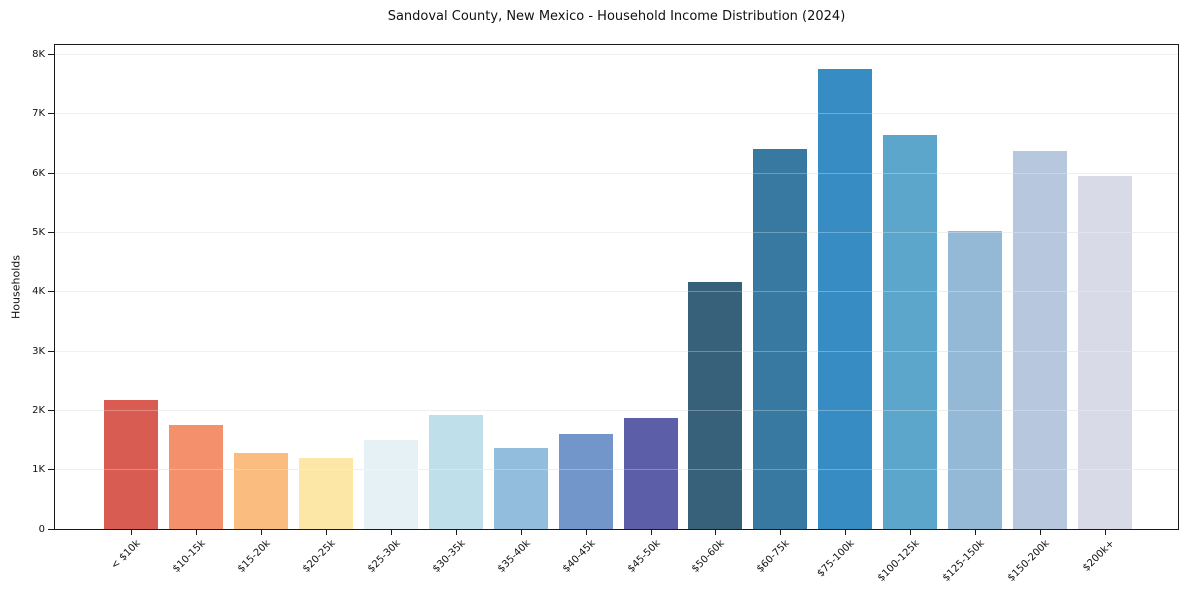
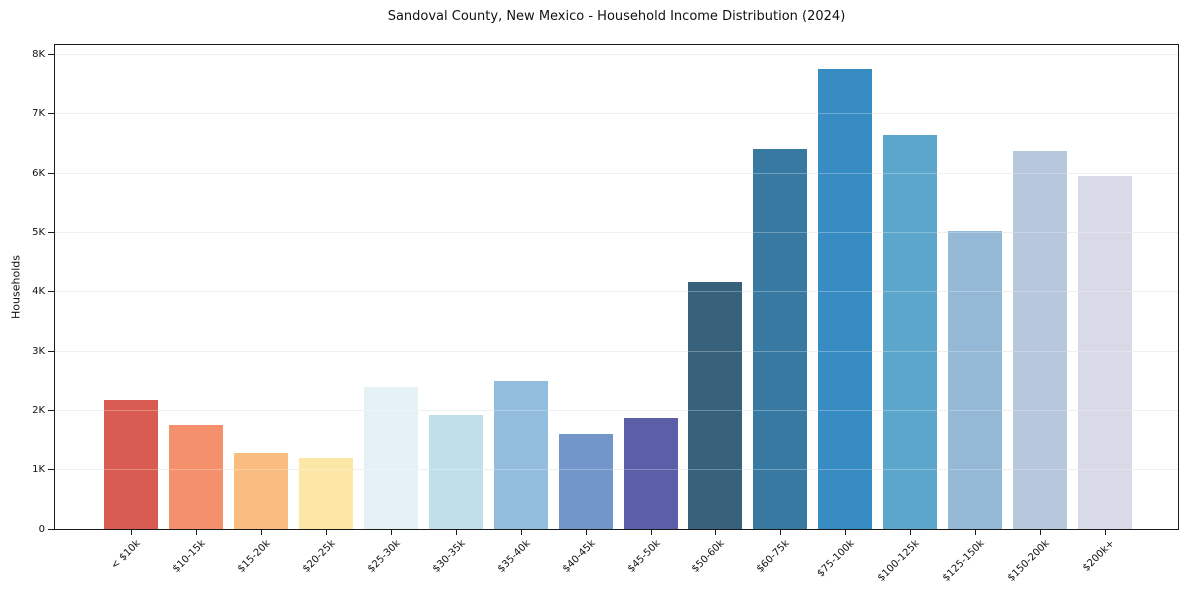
$25-30k: 1.5K -> 2.4K
$35-40k: 1.4K -> 2.5K
